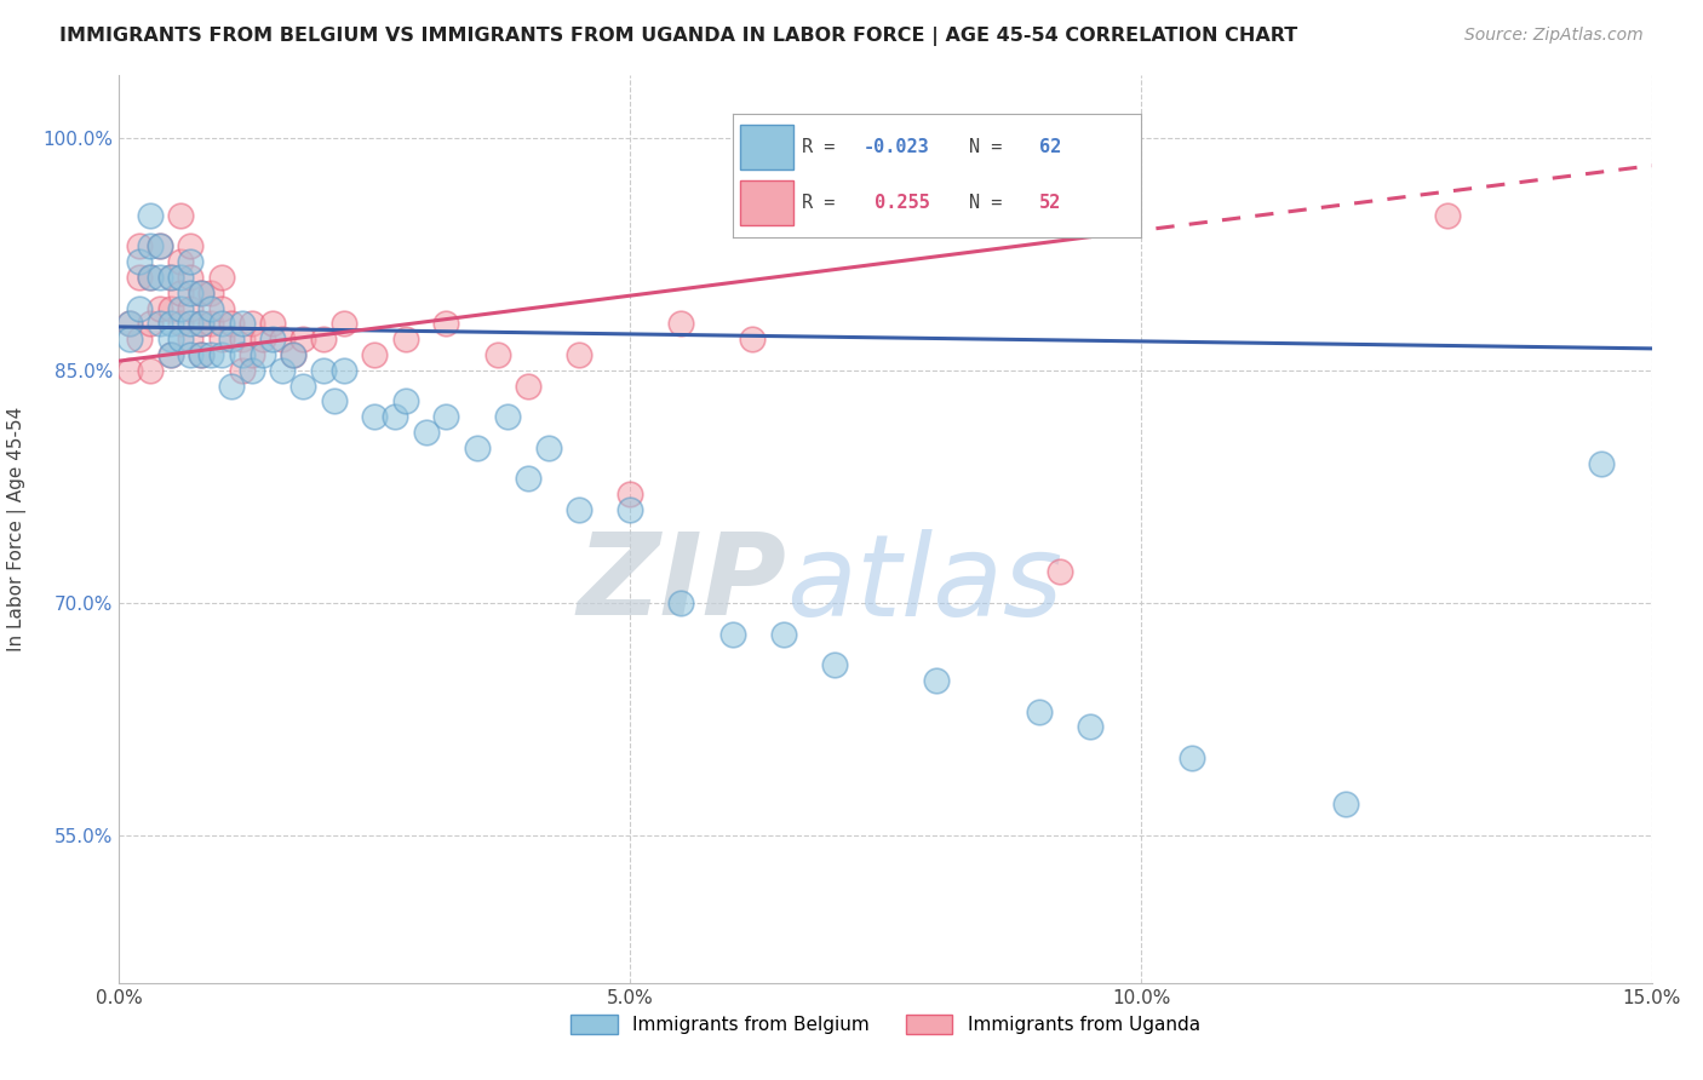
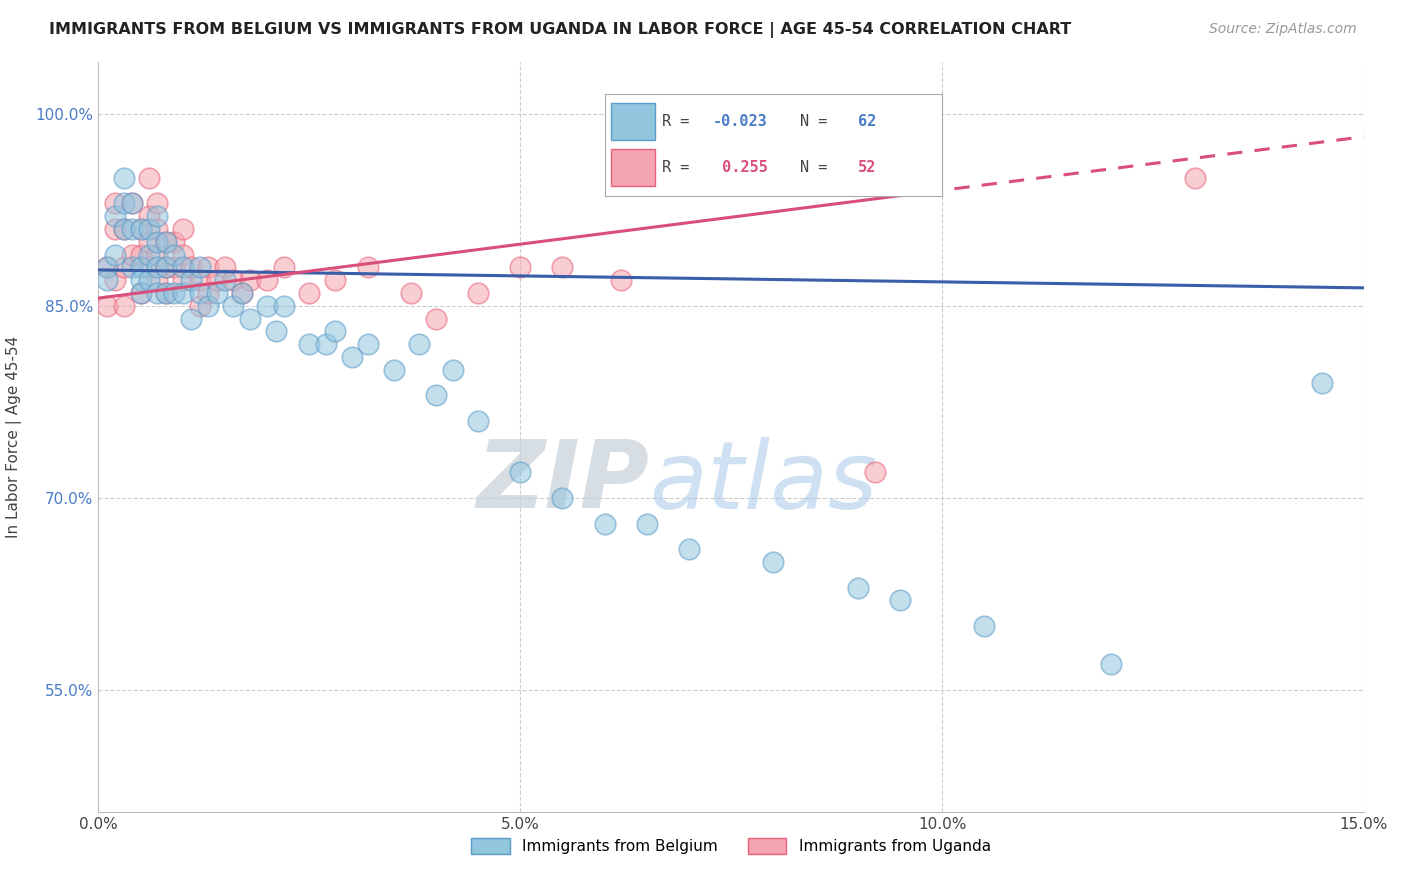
Immigrants from Belgium/5.0%: 76% -> 72%
Immigrants from Uganda/5.0%: 77% -> 88%
